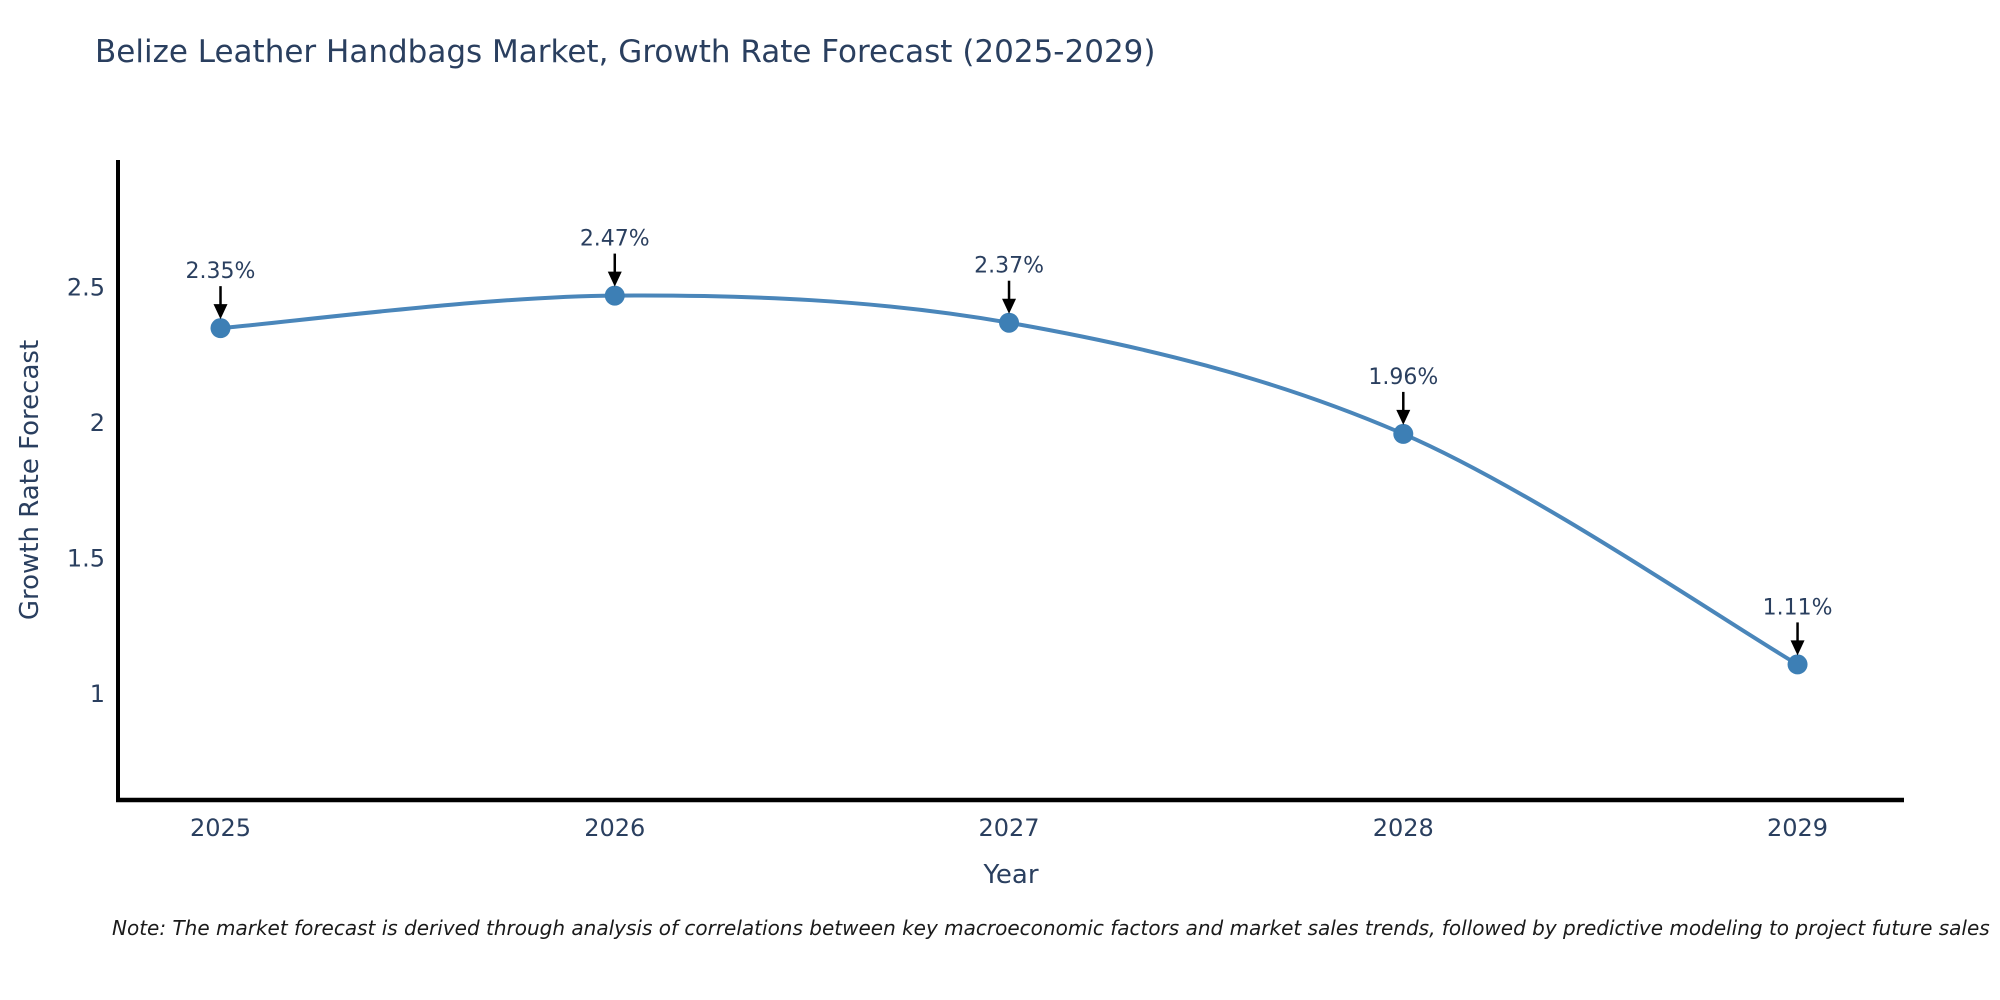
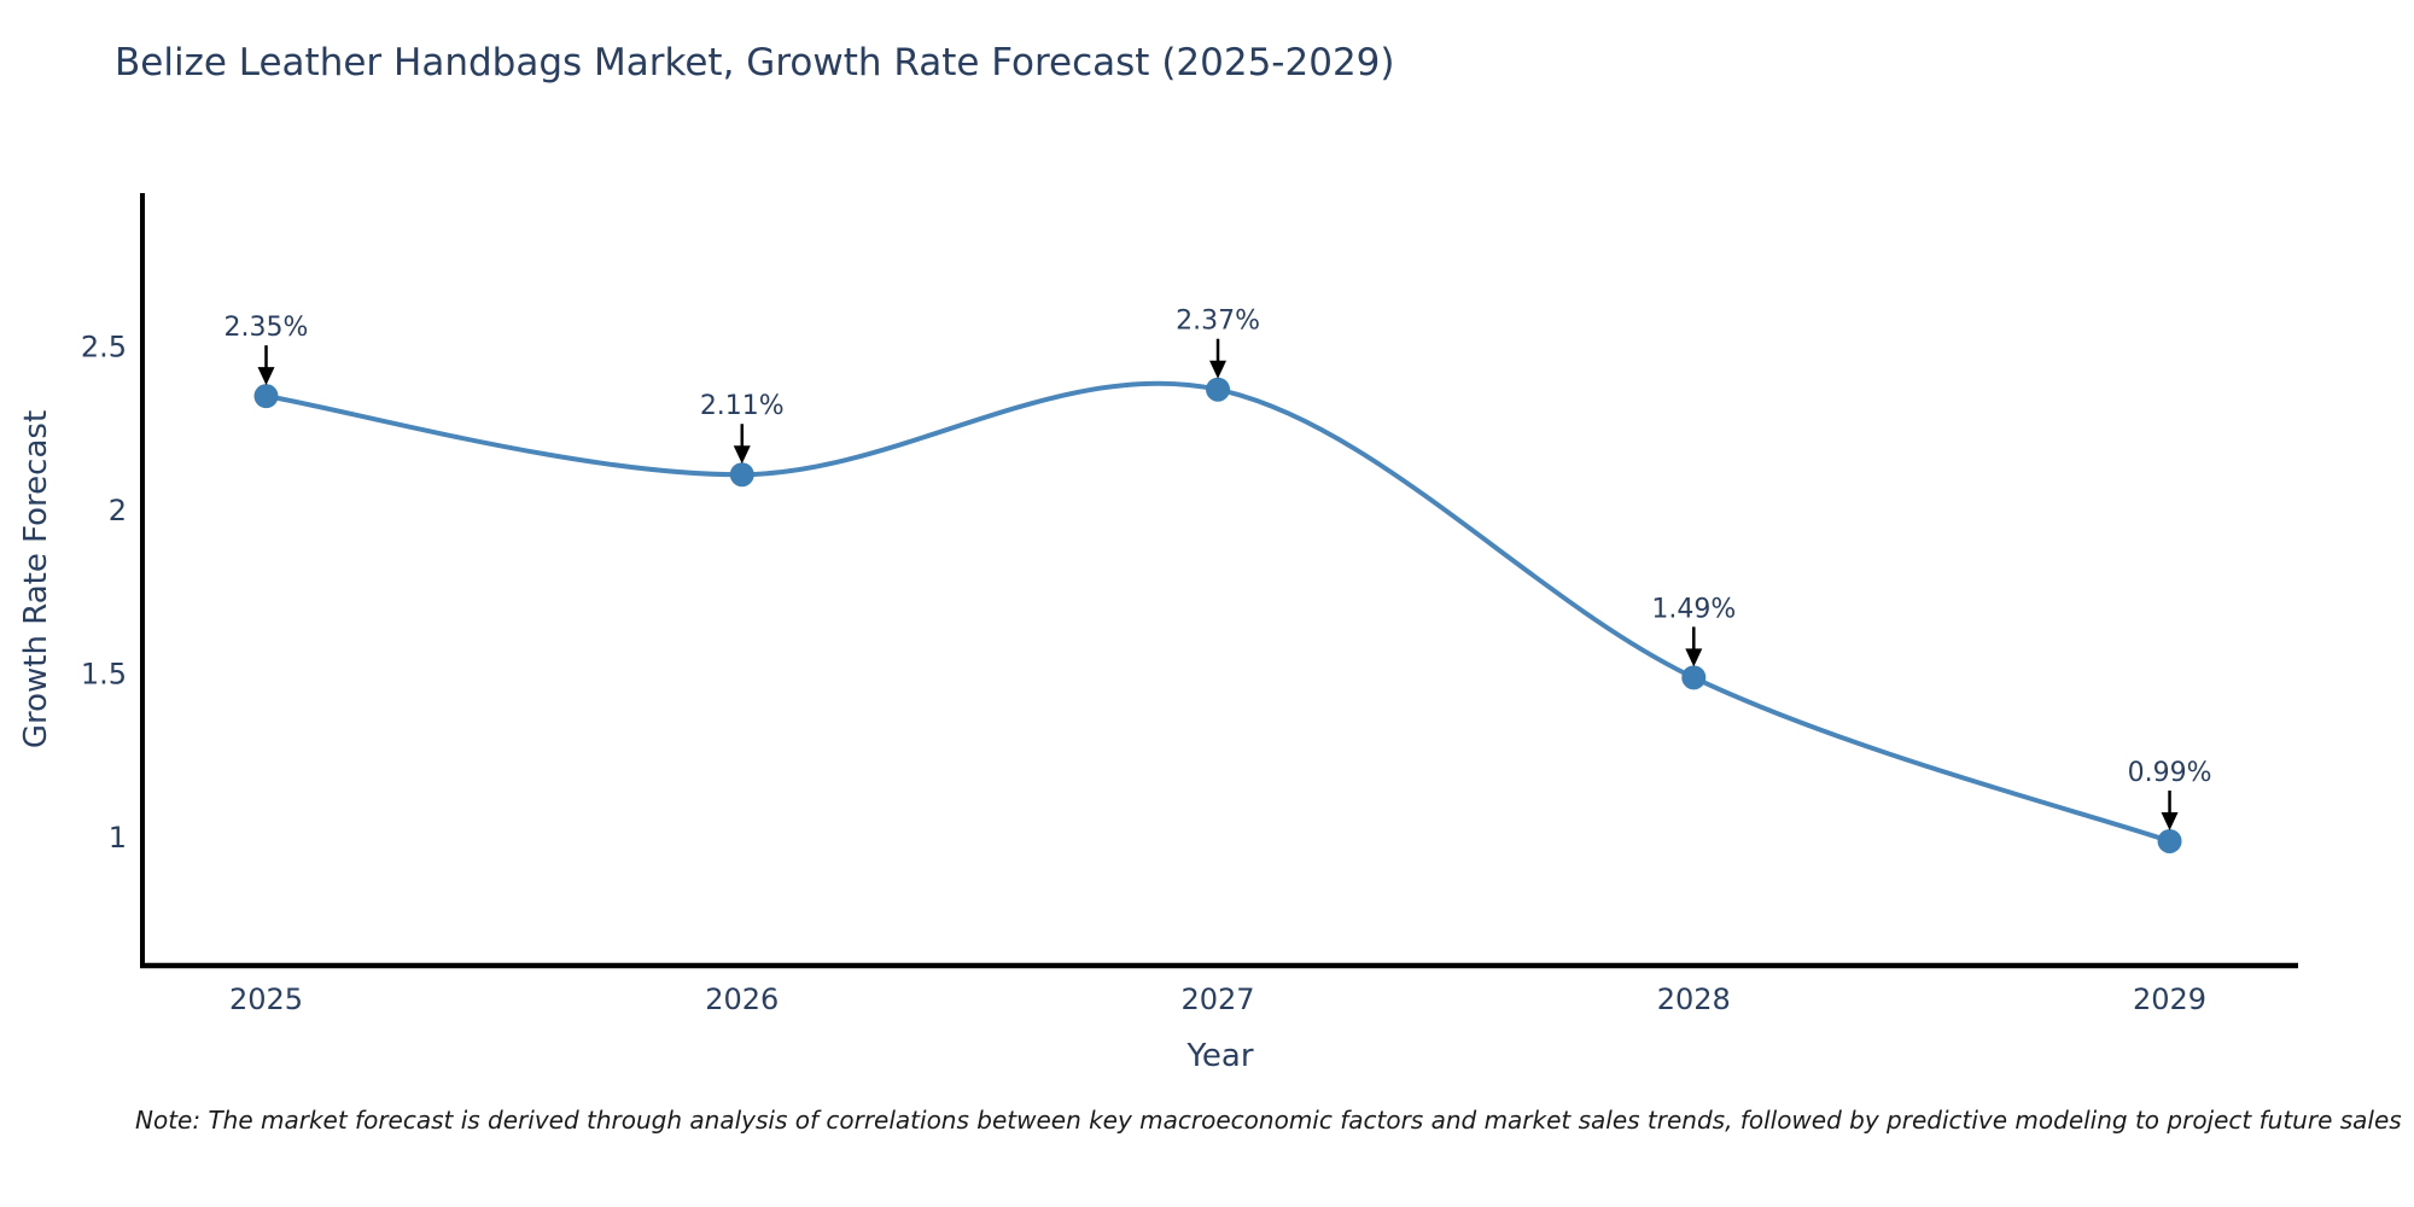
2026: 2.47% -> 2.11%
2028: 1.96% -> 1.49%
2029: 1.11% -> 0.99%
